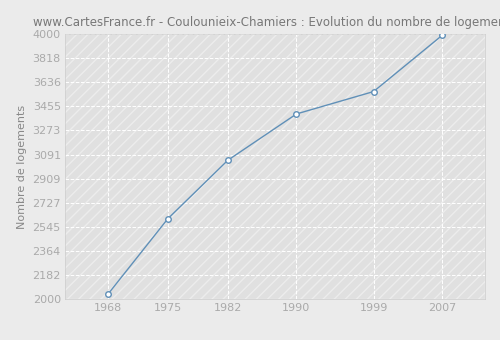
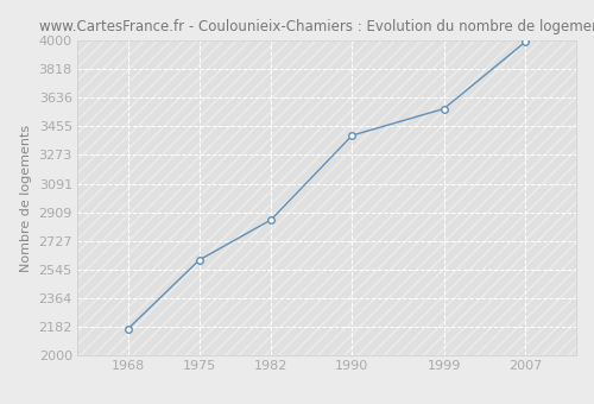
1968: 2040 -> 2170
1982: 3050 -> 2860
